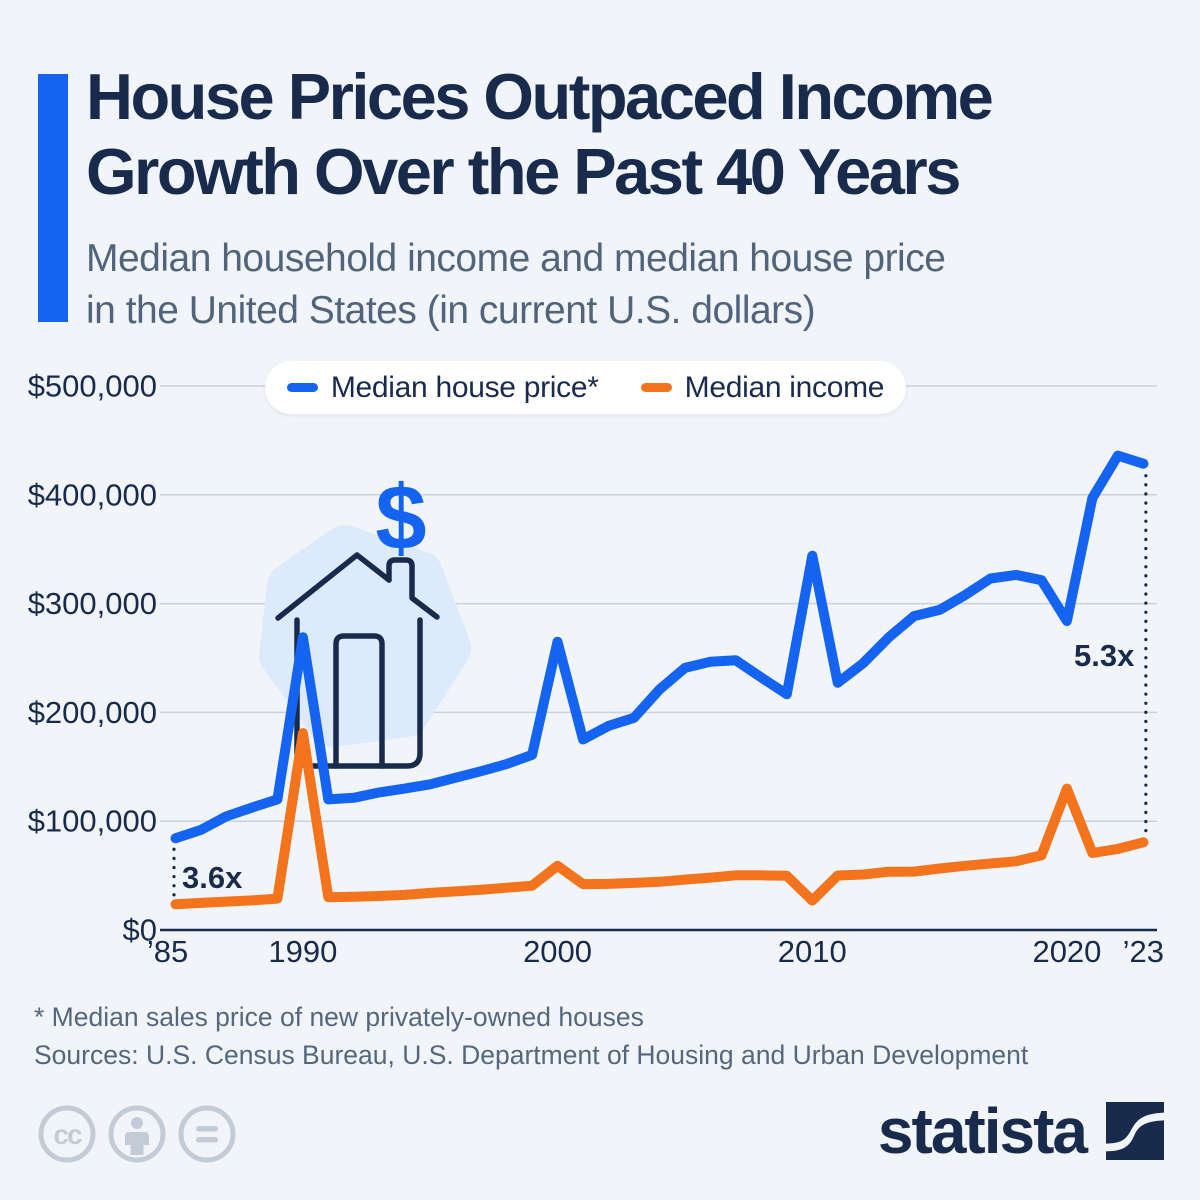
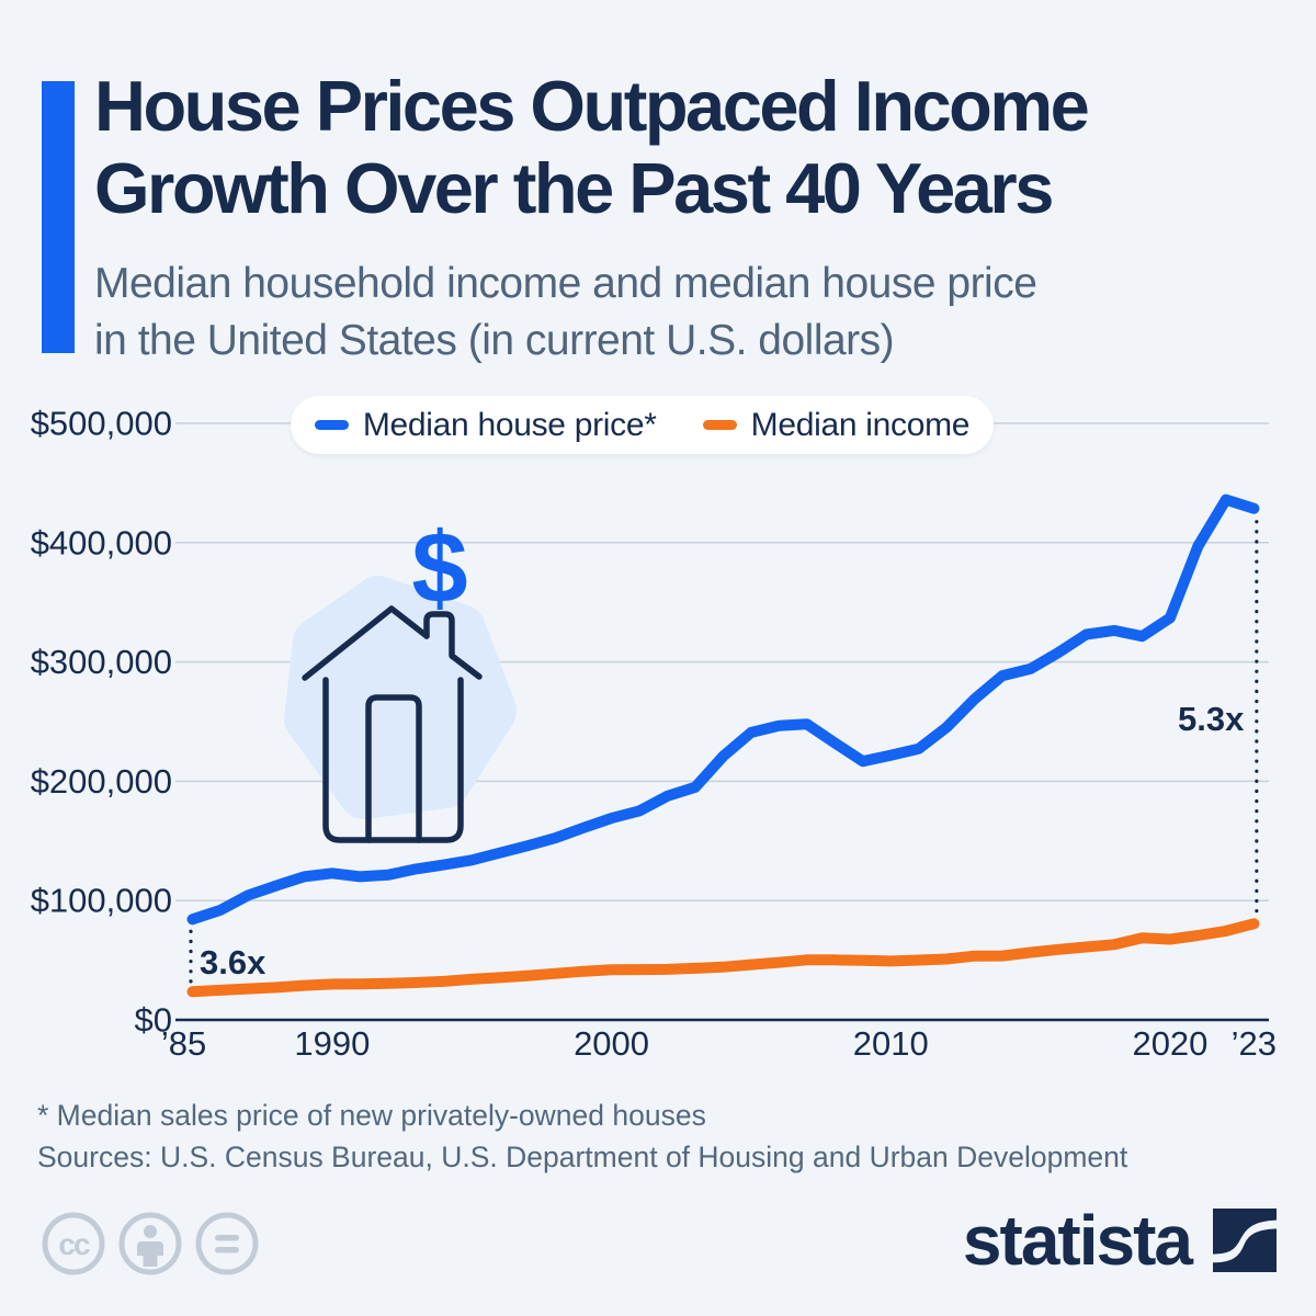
Median house price*/1990: $269000 -> $123000
Median income/1990: $181000 -> $30000
Median house price*/2000: $265000 -> $169000
Median income/2000: $59000 -> $42000
Median house price*/2010: $344000 -> $222000
Median income/2010: $27000 -> $49000
Median house price*/2020: $284000 -> $337000
Median income/2020: $130000 -> $68000
